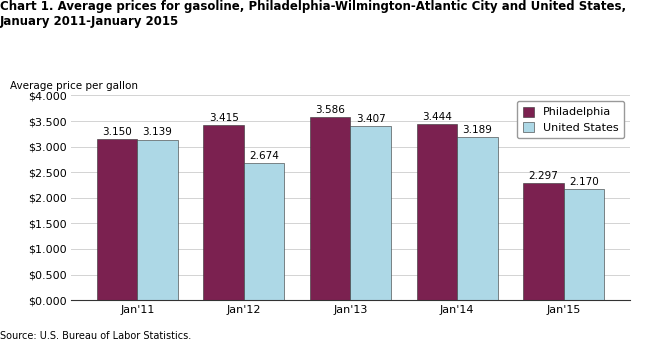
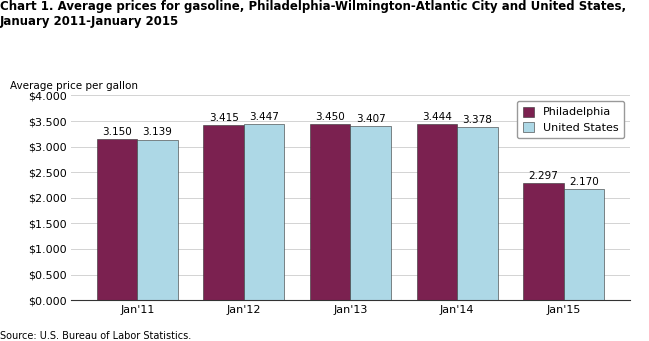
United States/Jan'12: 2.674 -> 3.447
Philadelphia/Jan'13: 3.586 -> 3.450
United States/Jan'14: 3.189 -> 3.378
